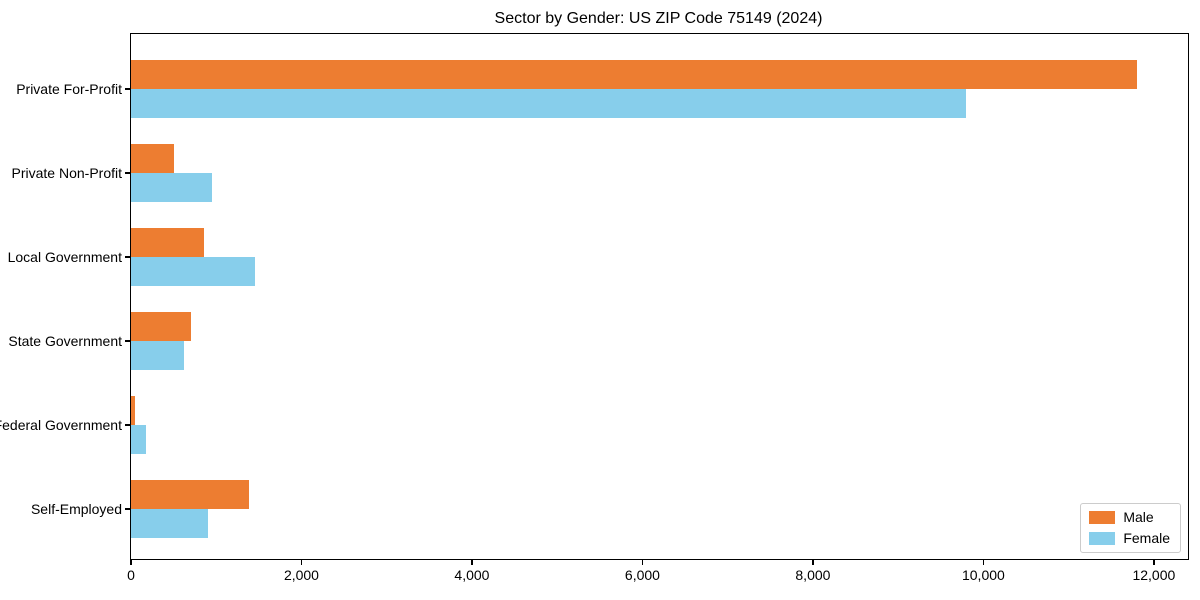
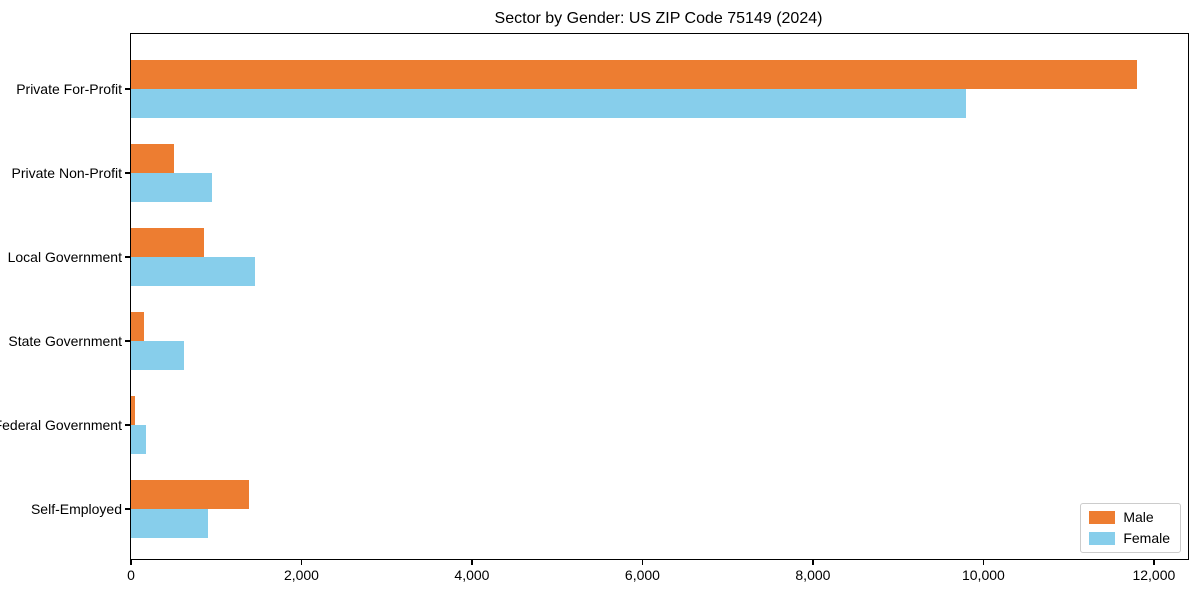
Male/State Government: 700 -> 200
